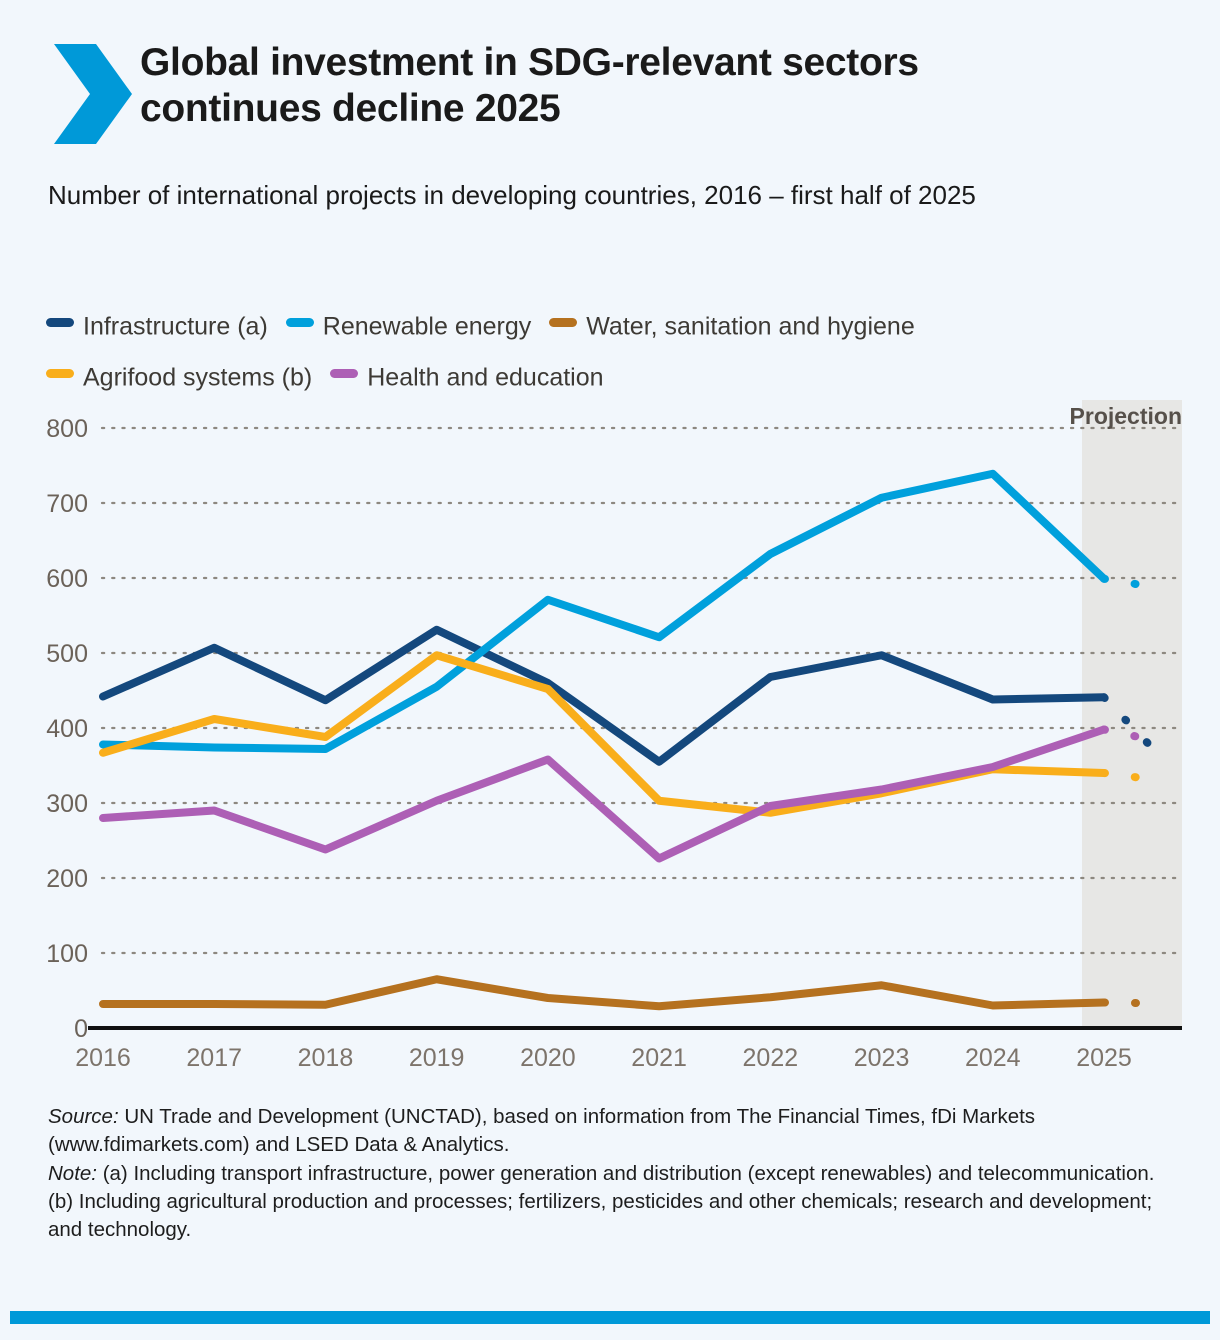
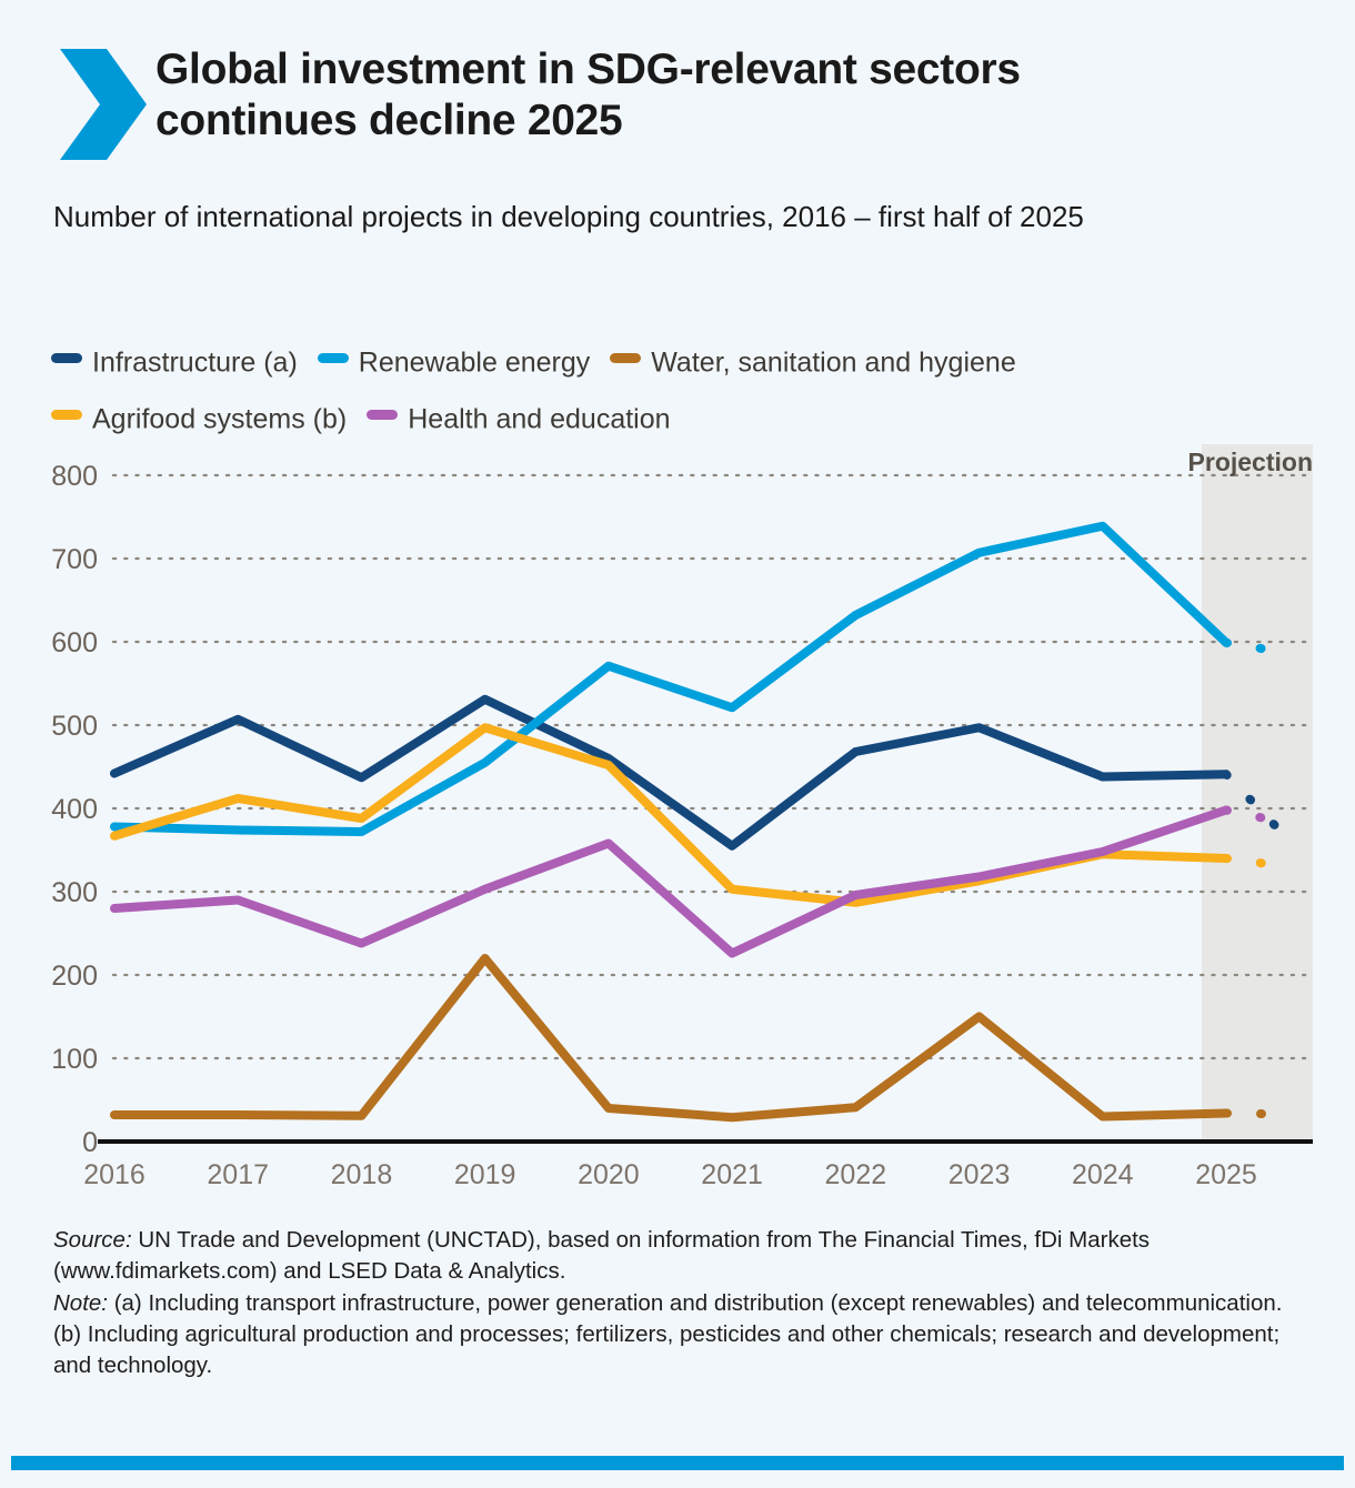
Water, sanitation and hygiene/2019: 60 -> 220
Water, sanitation and hygiene/2023: 60 -> 150
